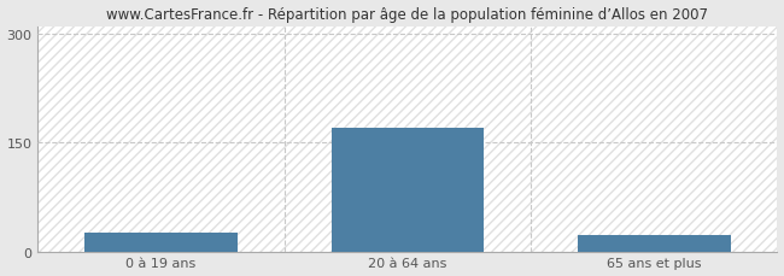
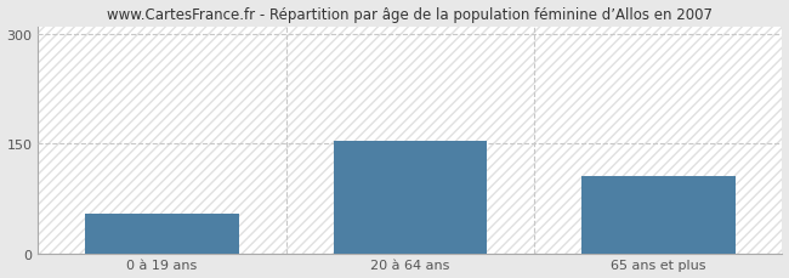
0 à 19 ans: 26 -> 54
20 à 64 ans: 170 -> 154
65 ans et plus: 23 -> 106
